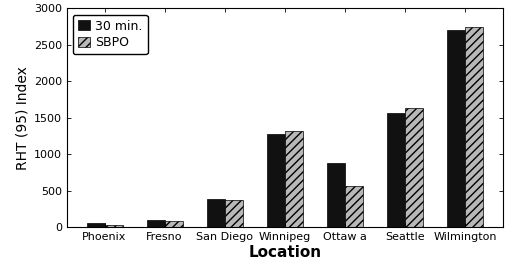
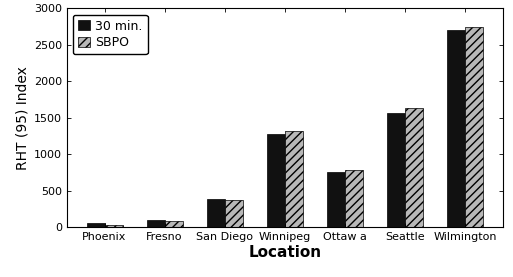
30 min./Ottaw a: 880 -> 750
SBPO/Ottaw a: 560 -> 790
